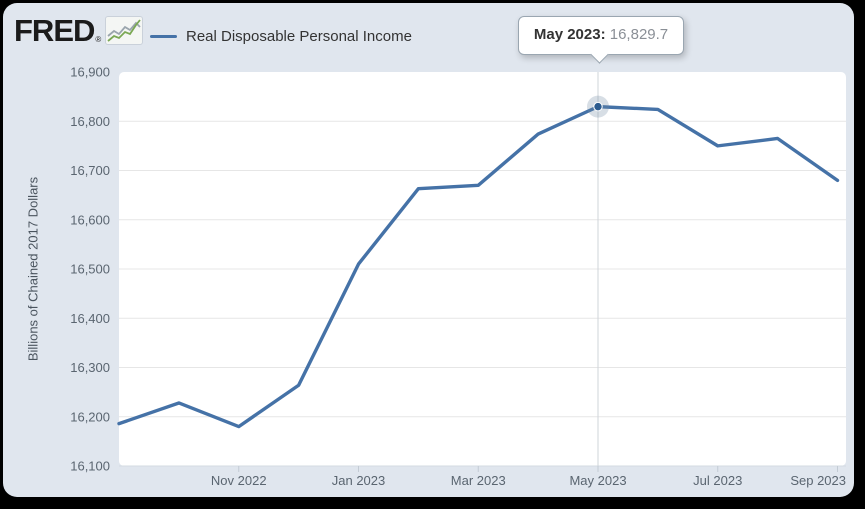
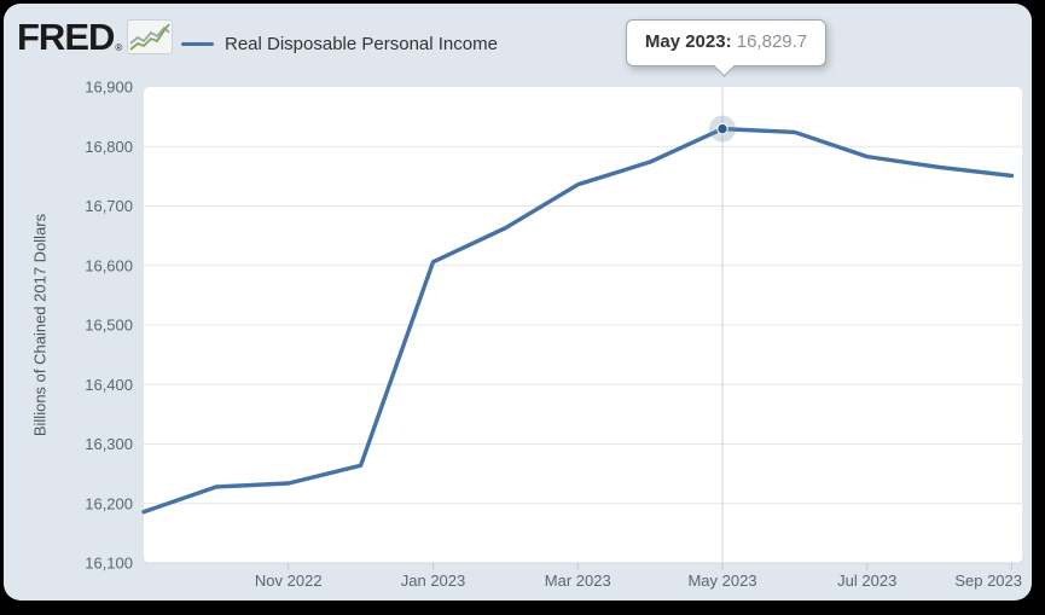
Nov 2022: 16180 -> 16230
Jan 2023: 16510 -> 16610
Mar 2023: 16670 -> 16740
Jul 2023: 16750 -> 16780
Sep 2023: 16680 -> 16750
